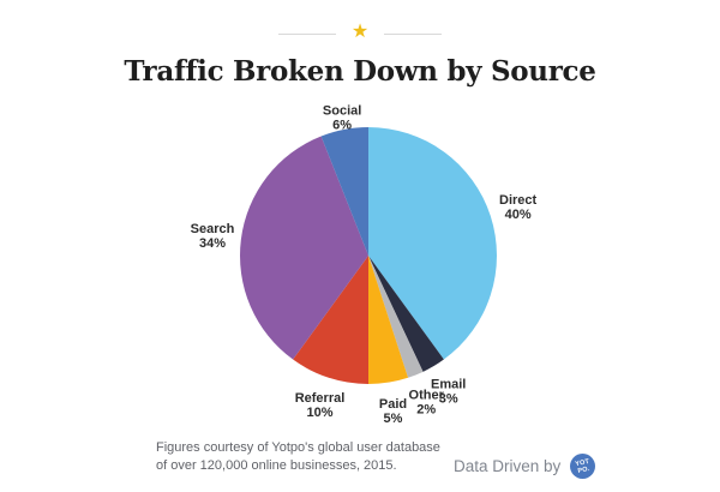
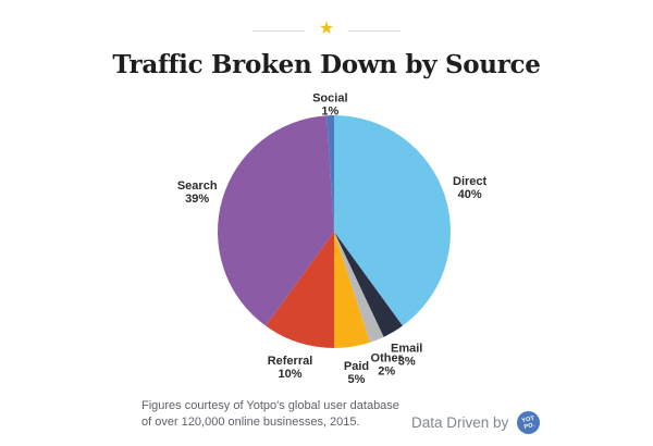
Search: 34% -> 39%
Social: 6% -> 1%
